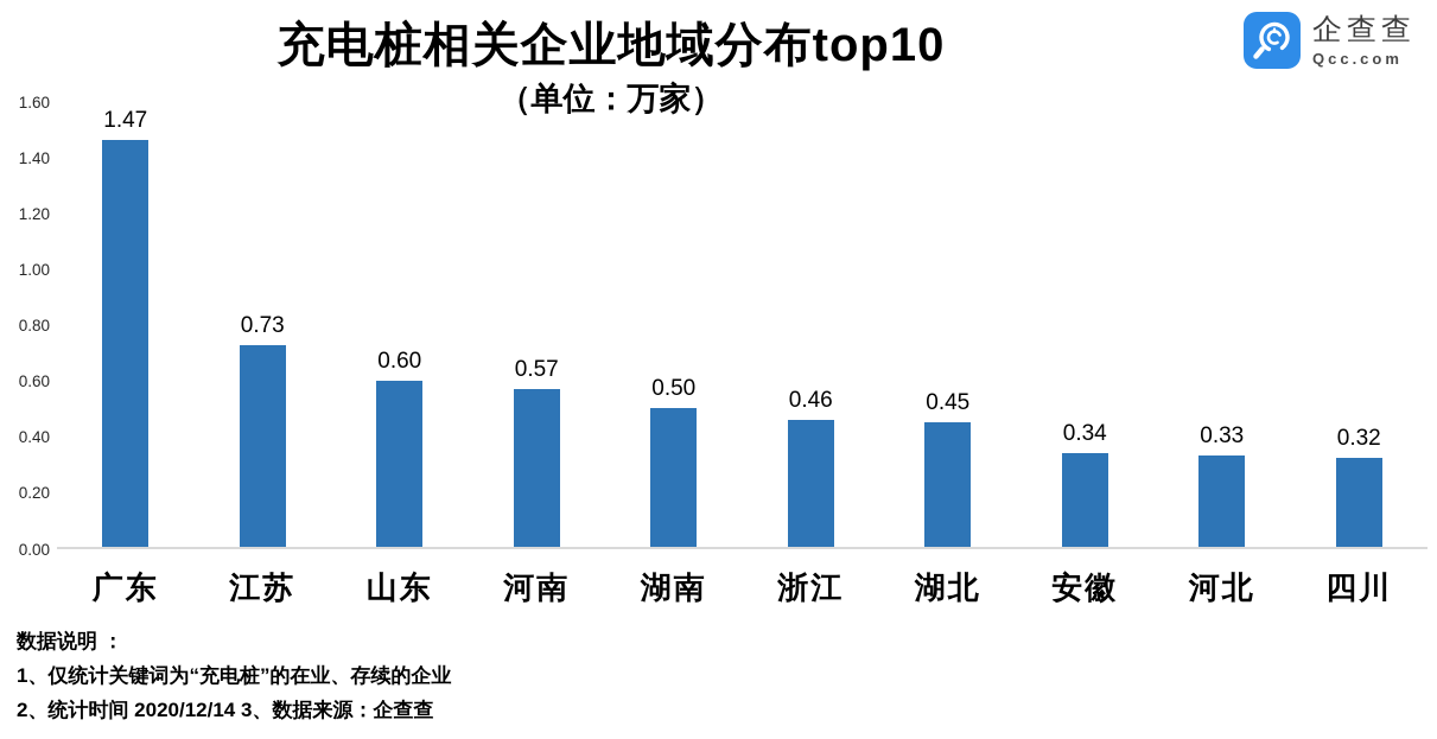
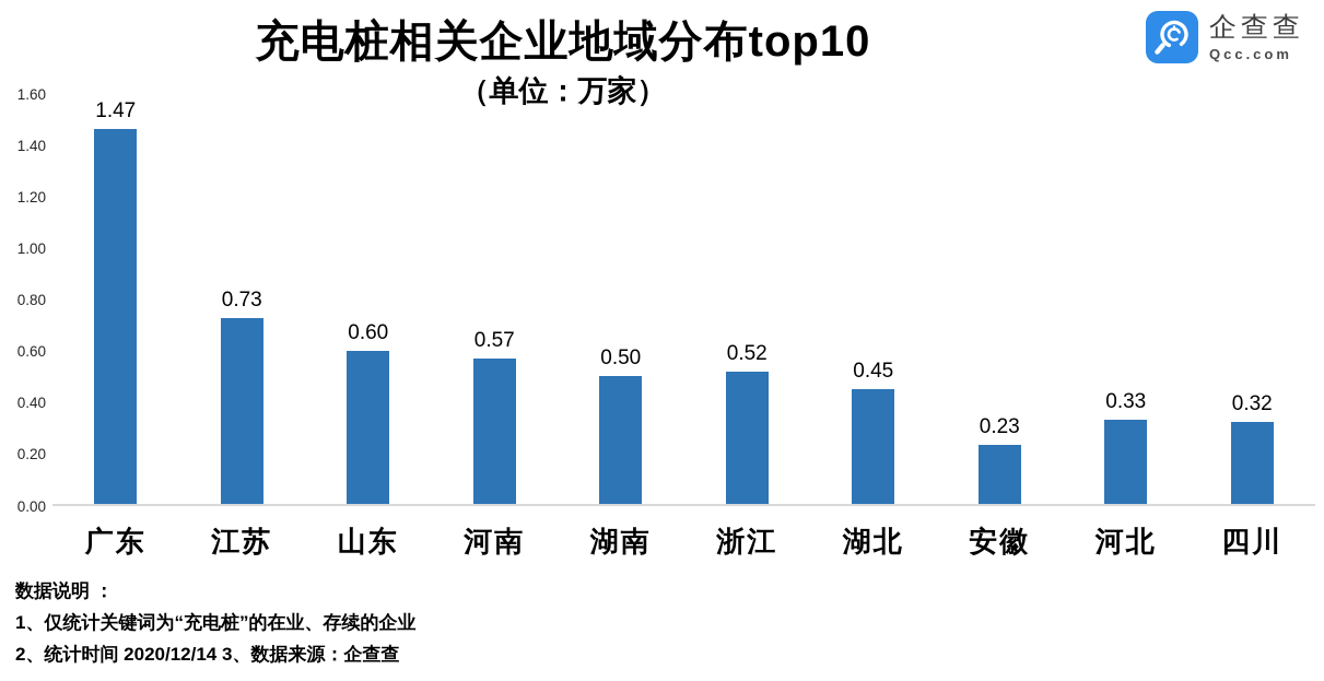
浙江: 0.46 -> 0.52
安徽: 0.34 -> 0.23
